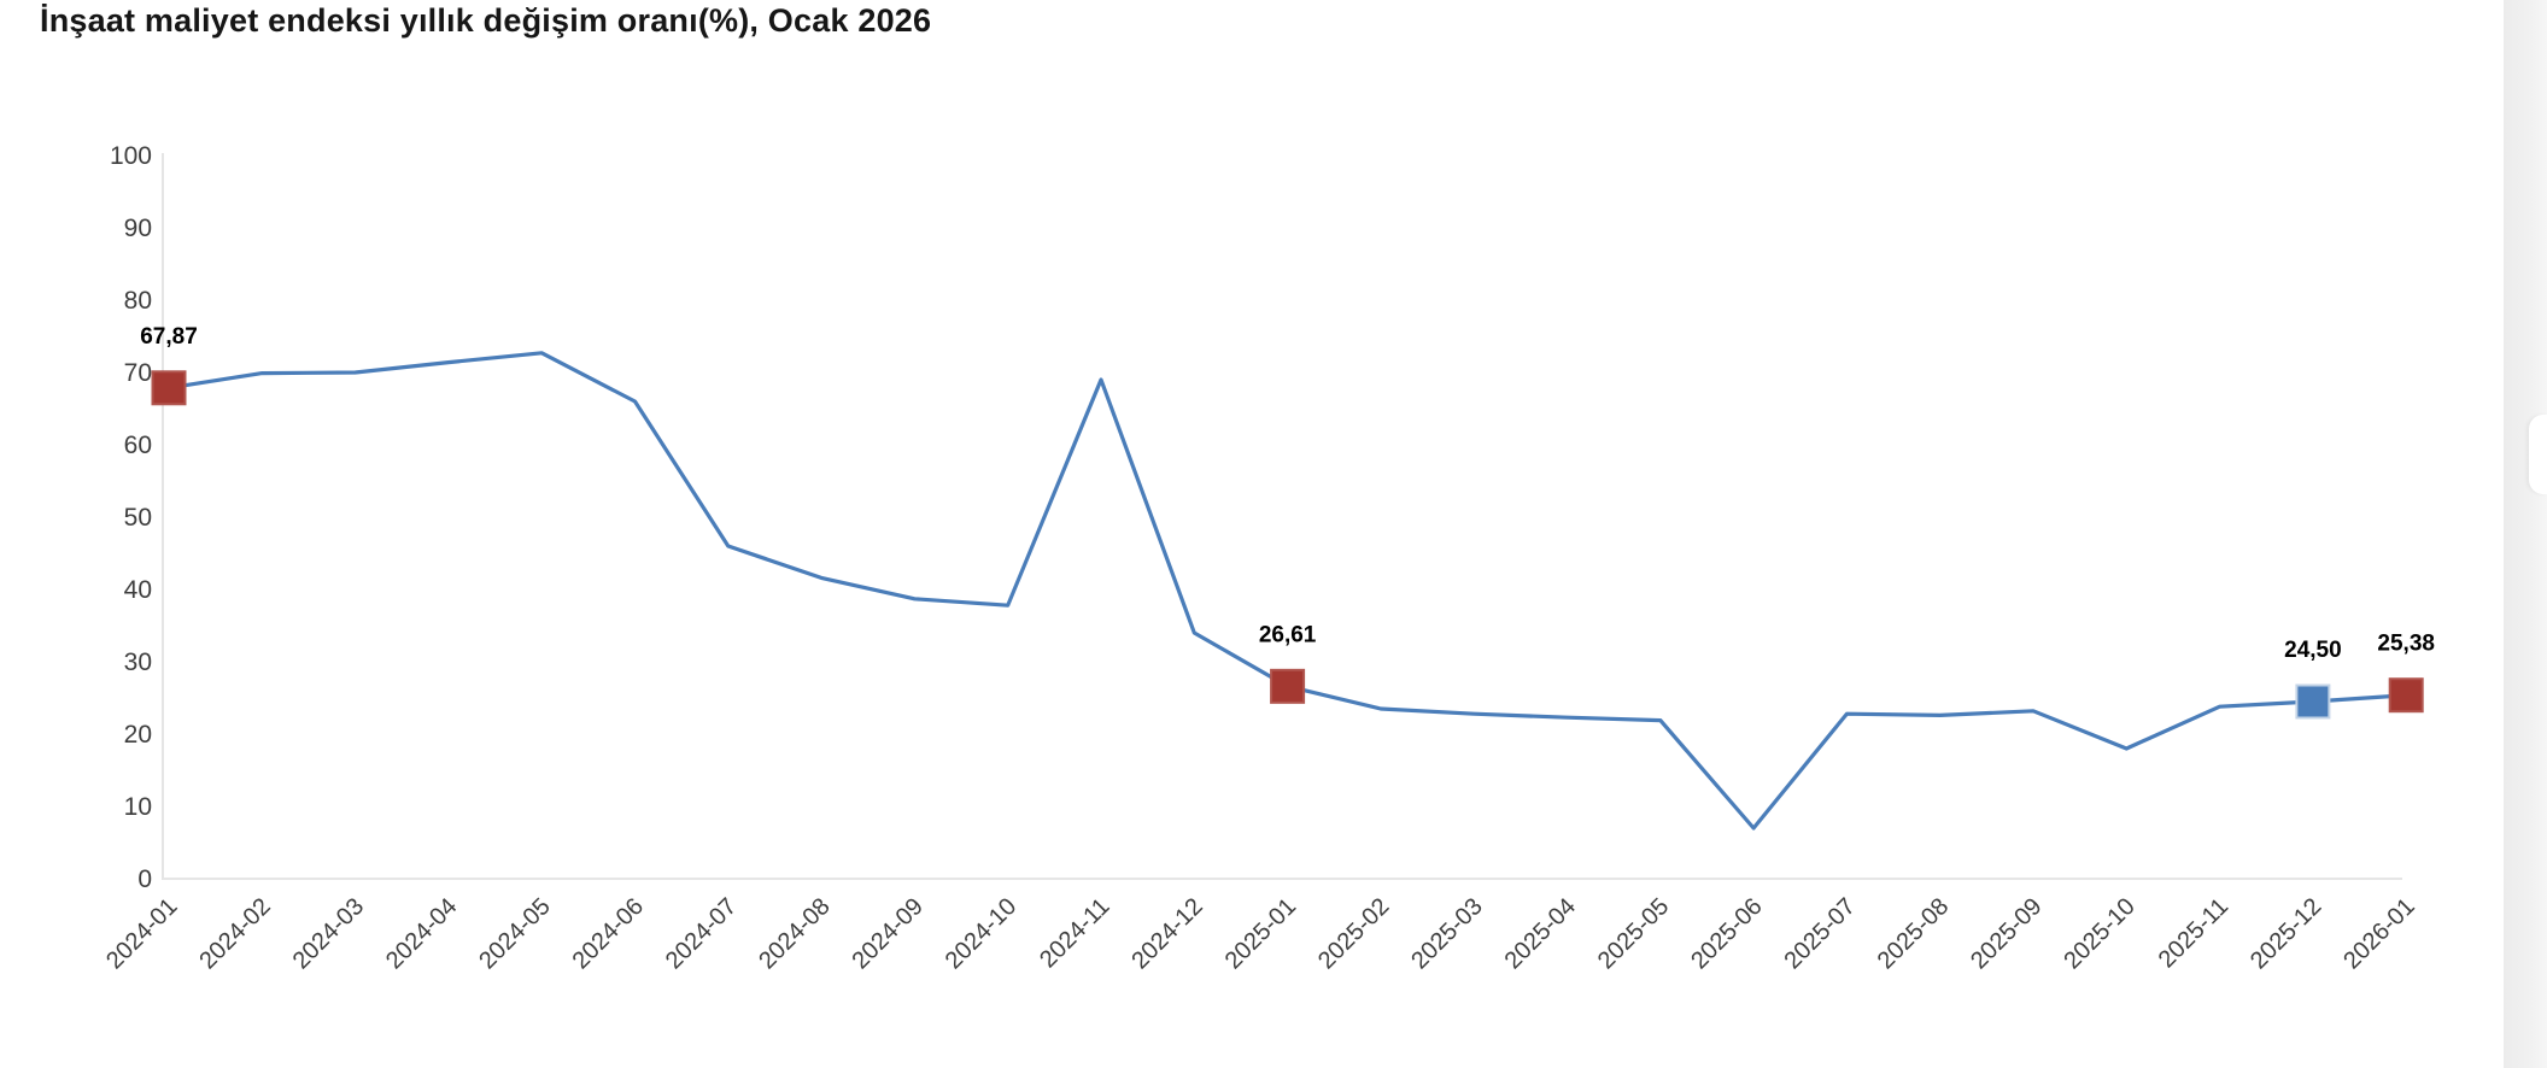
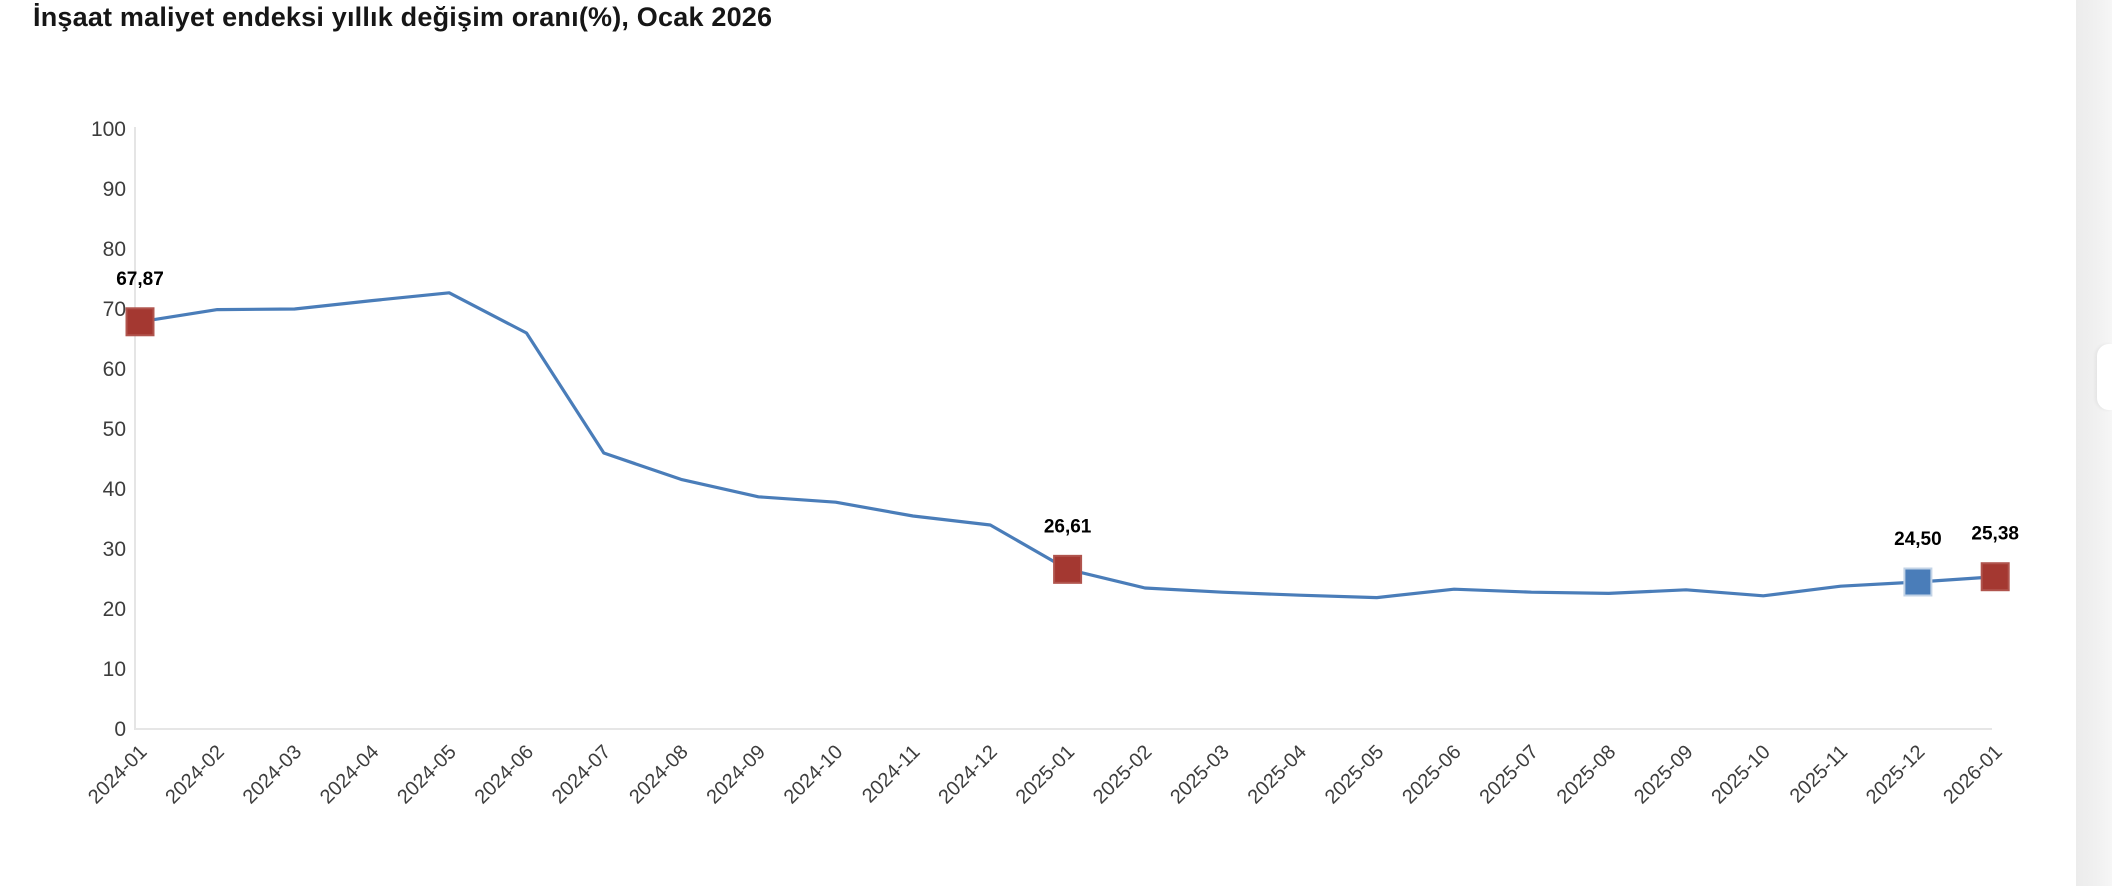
2024-11: 69 -> 36
2025-06: 7 -> 23
2025-10: 18 -> 22
